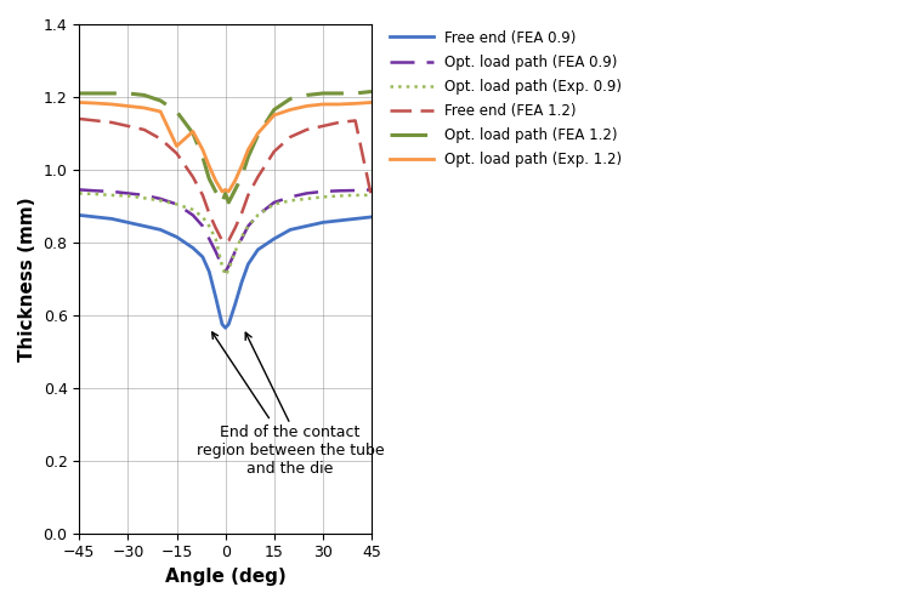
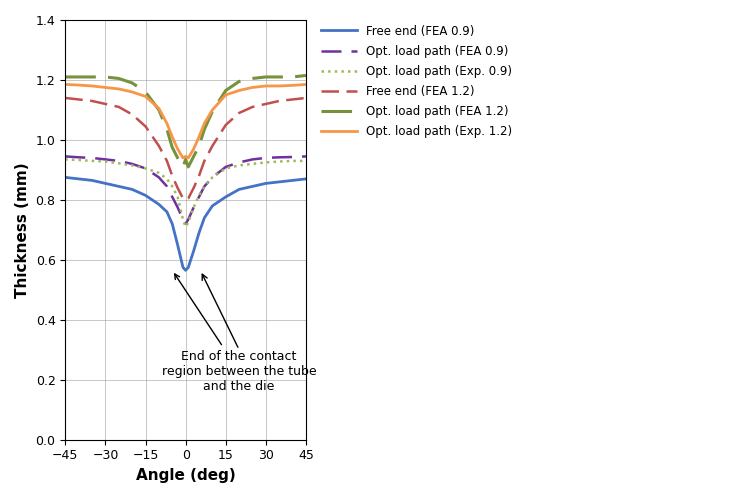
Opt. load path (Exp. 1.2)/−15: 1.065 -> 1.145
Free end (FEA 1.2)/45: 0.925 -> 1.140
